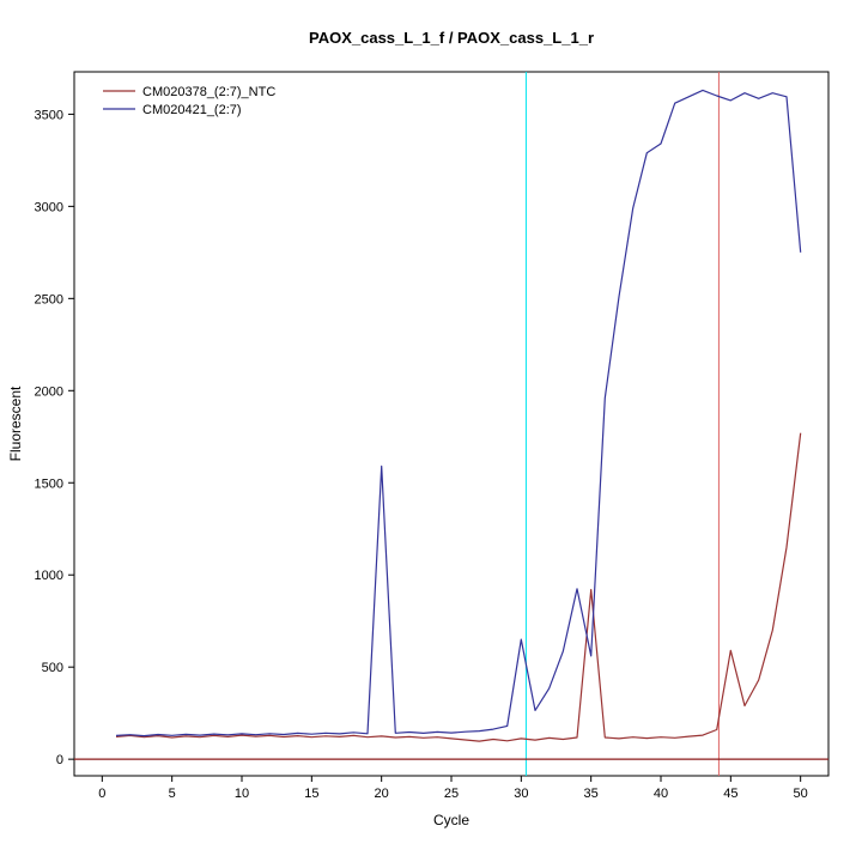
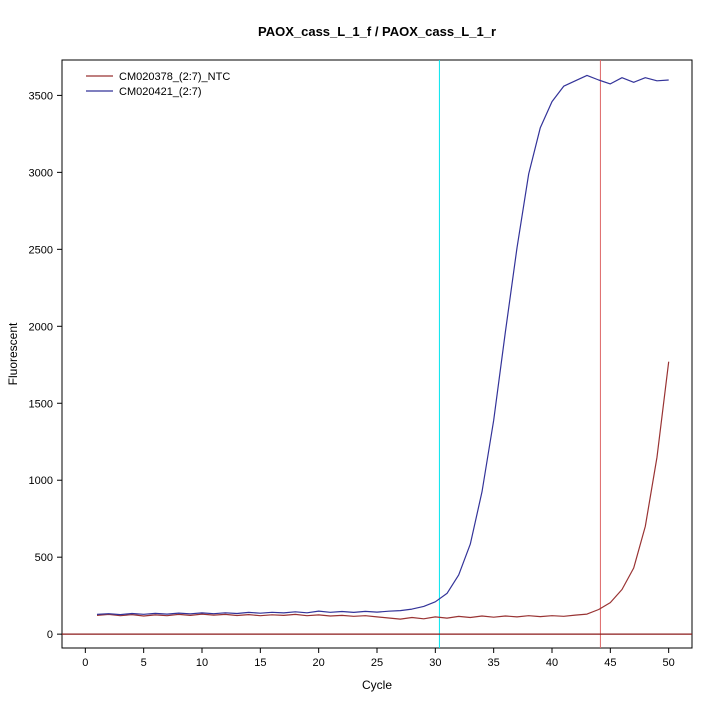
CM020421_(2:7)/20: 1590 -> 150
CM020421_(2:7)/30: 650 -> 210
CM020378_(2:7)_NTC/35: 920 -> 110
CM020421_(2:7)/35: 560 -> 1390
CM020421_(2:7)/40: 3340 -> 3460
CM020378_(2:7)_NTC/45: 590 -> 200
CM020421_(2:7)/50: 2750 -> 3600
